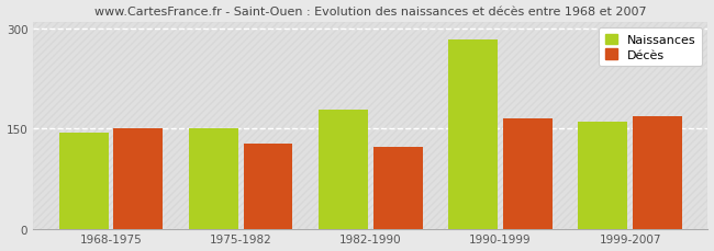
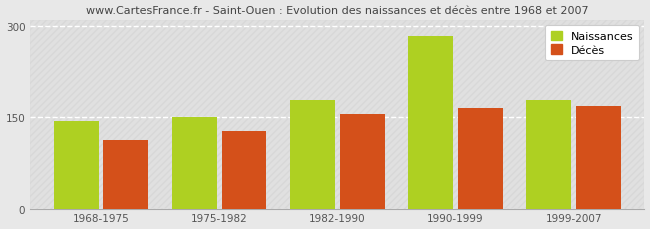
Décès/1968-1975: 150 -> 113
Décès/1982-1990: 122 -> 155
Naissances/1999-2007: 160 -> 178
